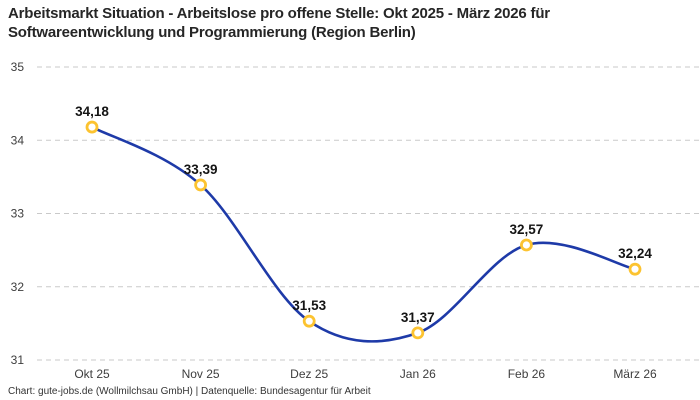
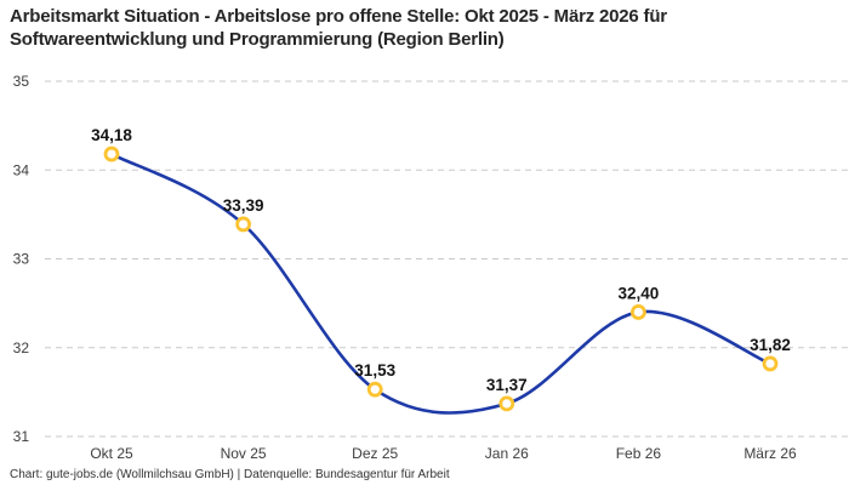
Feb 26: 32,57 -> 32,40
März 26: 32,24 -> 31,82
